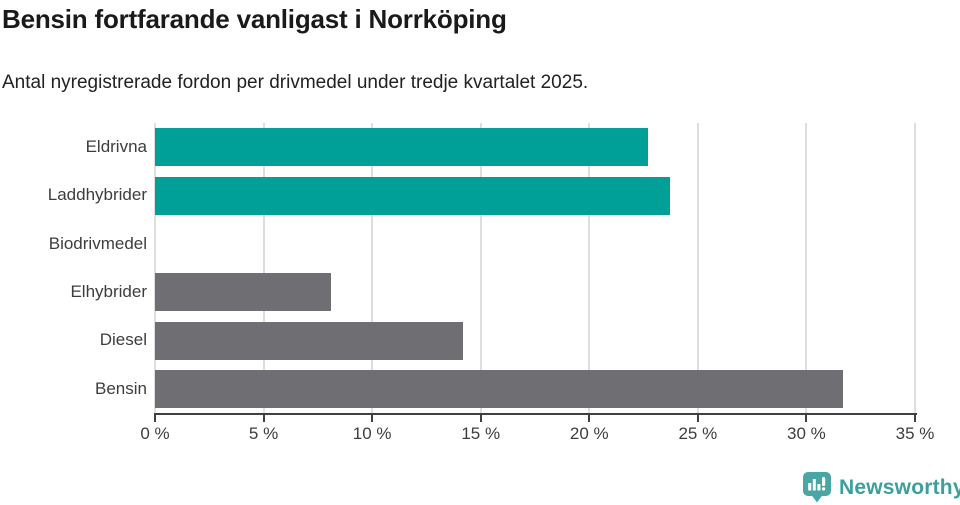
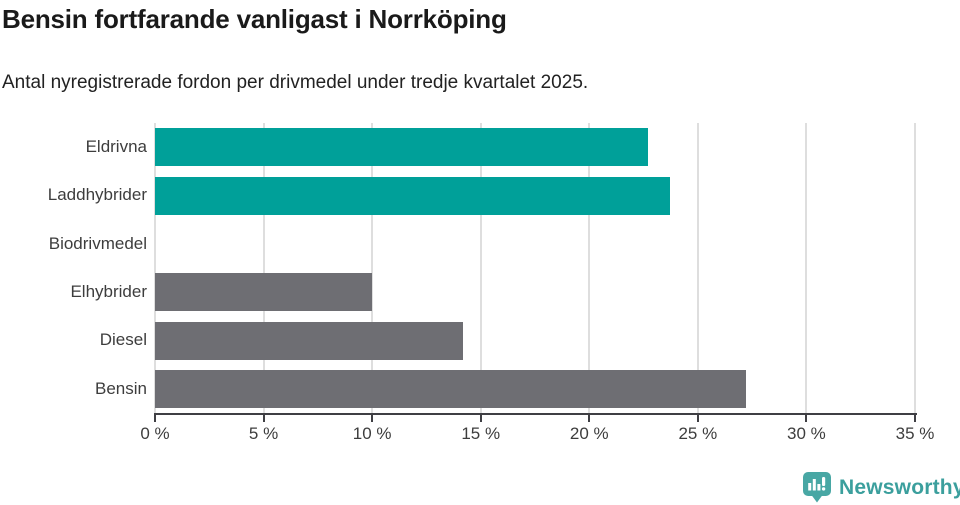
Elhybrider: 8.1% -> 10.0%
Bensin: 31.7% -> 27.2%
